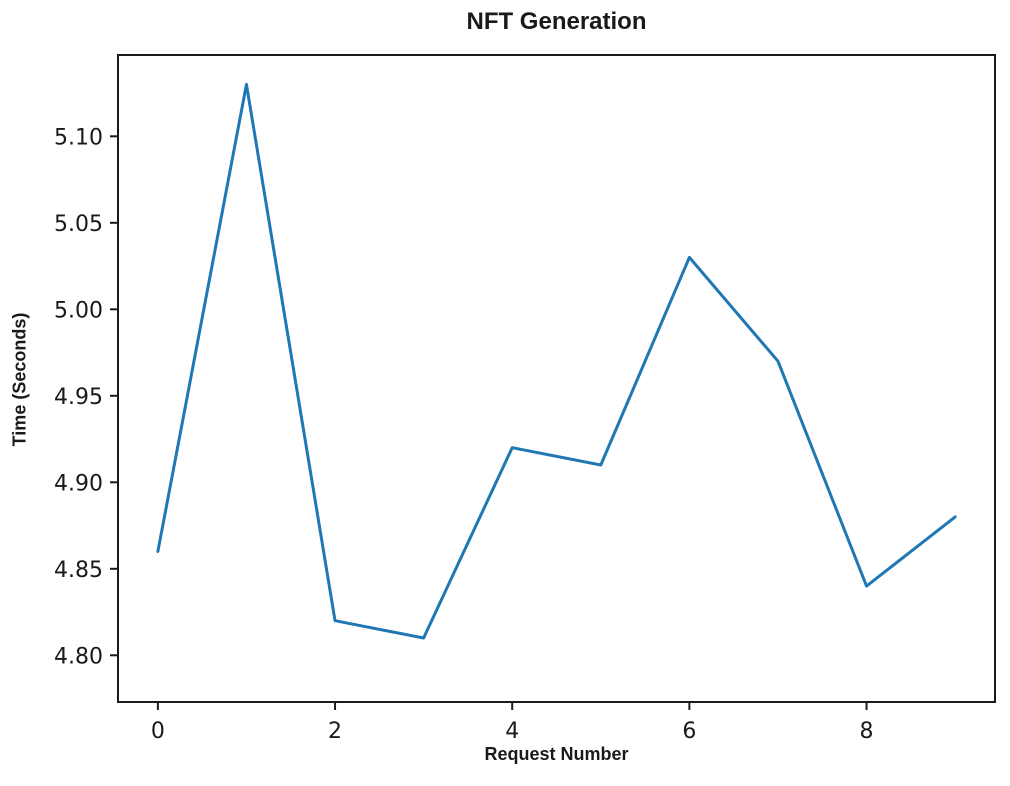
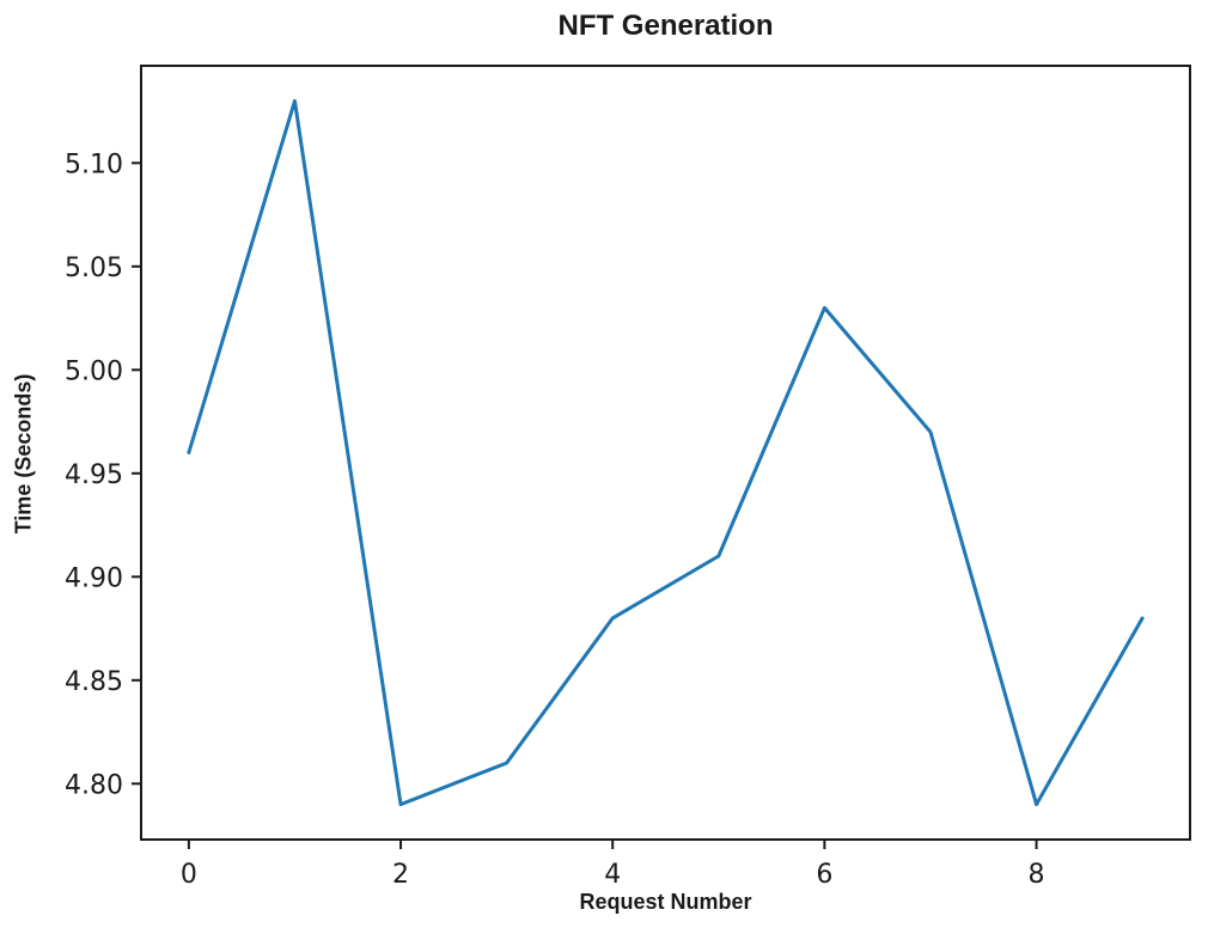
0: 4.86 -> 4.96
2: 4.82 -> 4.79
4: 4.92 -> 4.88
8: 4.84 -> 4.79
